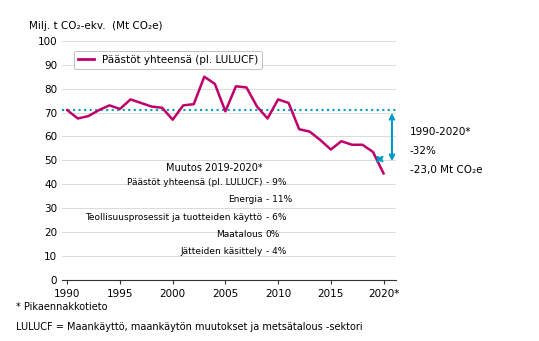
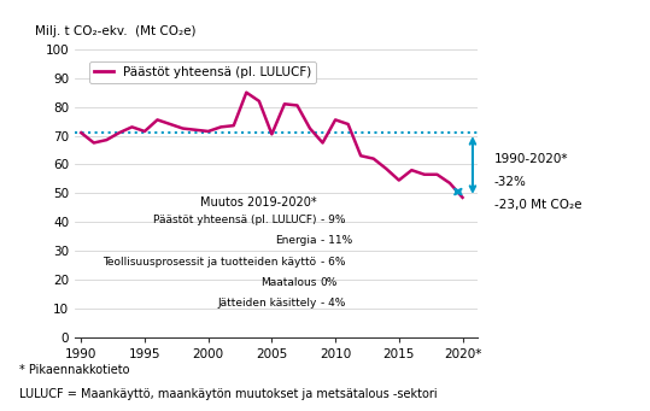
2000: 67.0 -> 71.5
2020*: 44.5 -> 48.5
